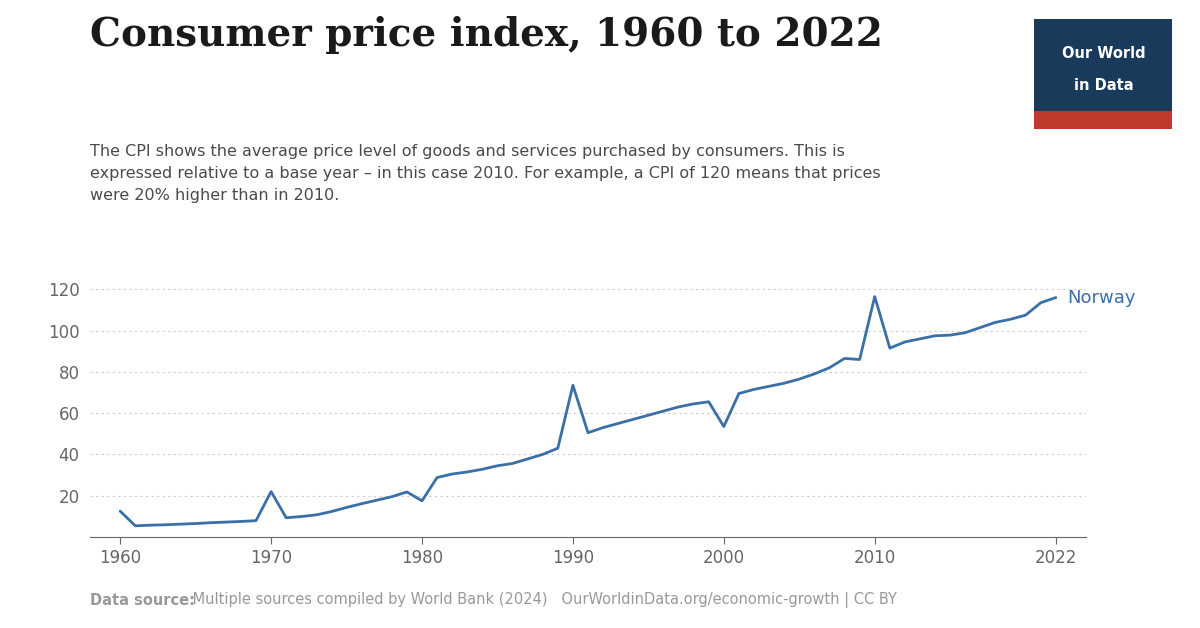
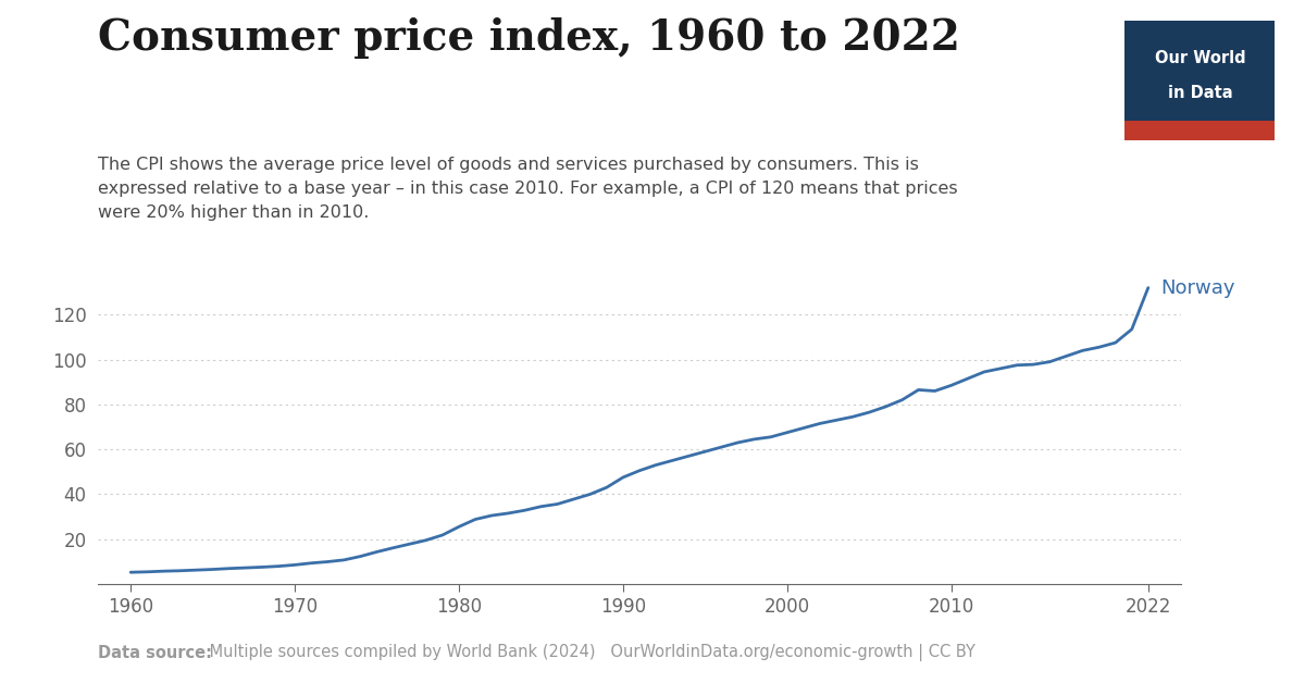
1960: 12.5 -> 5.2
1970: 22.0 -> 8.5
1980: 17.5 -> 25.5
1990: 73.5 -> 47.5
2000: 53.5 -> 67.5
2010: 116.5 -> 88.5
2022: 116.0 -> 132.0
